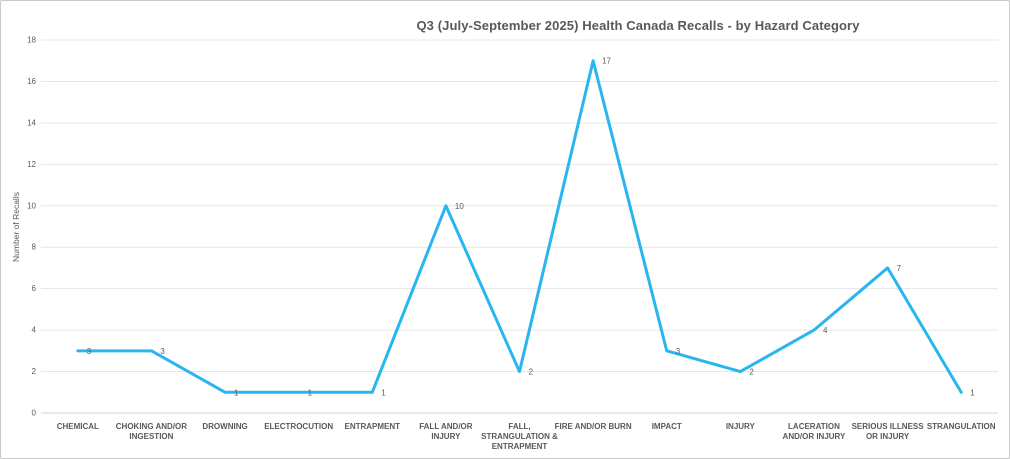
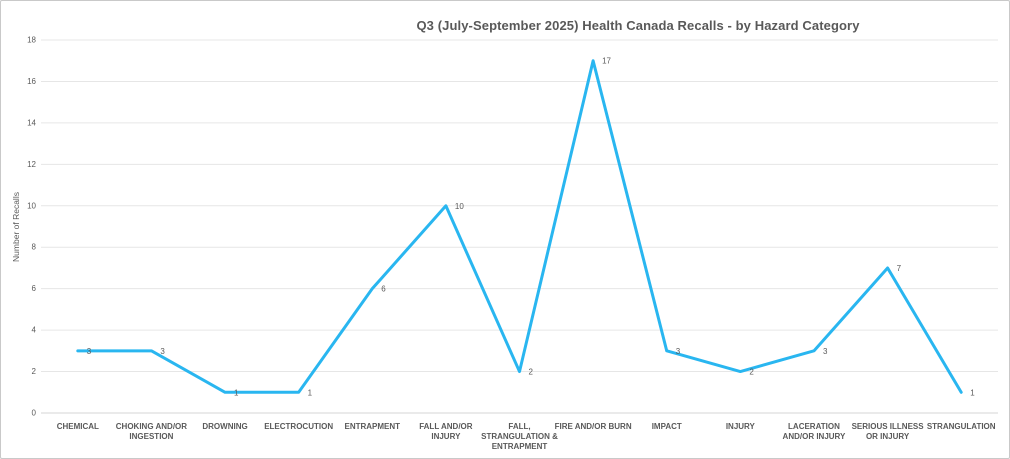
ENTRAPMENT: 1 -> 6
LACERATION AND/OR INJURY: 4 -> 3
